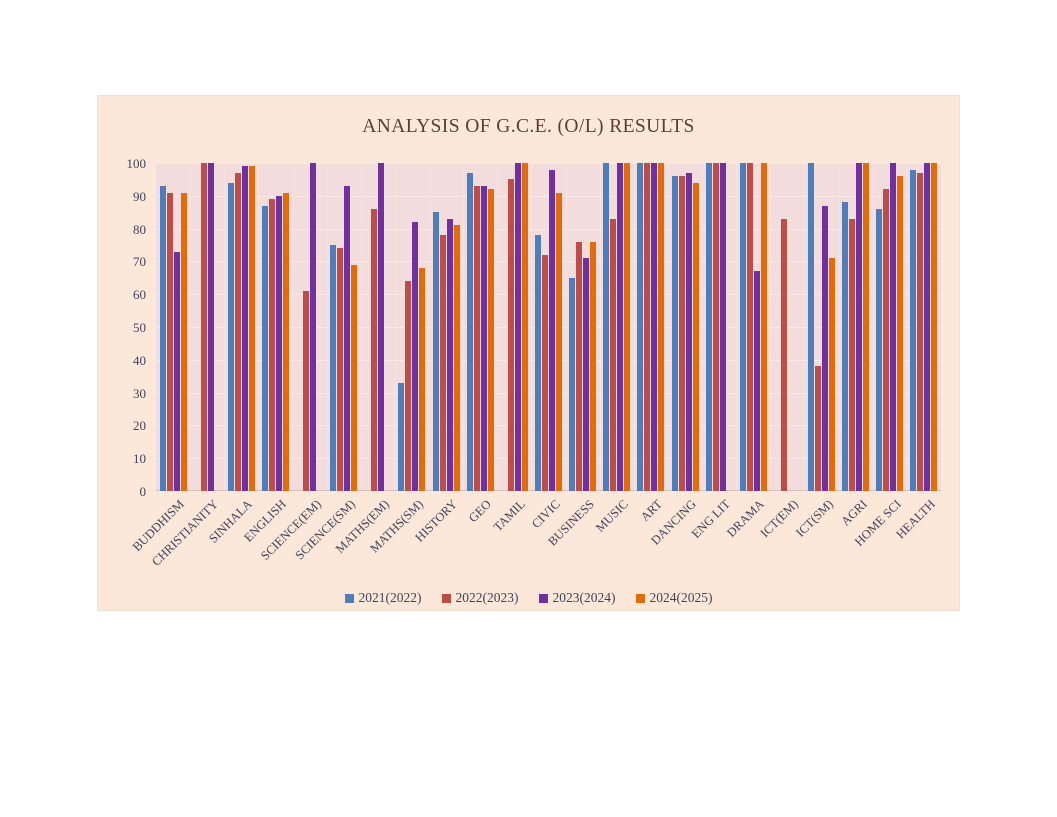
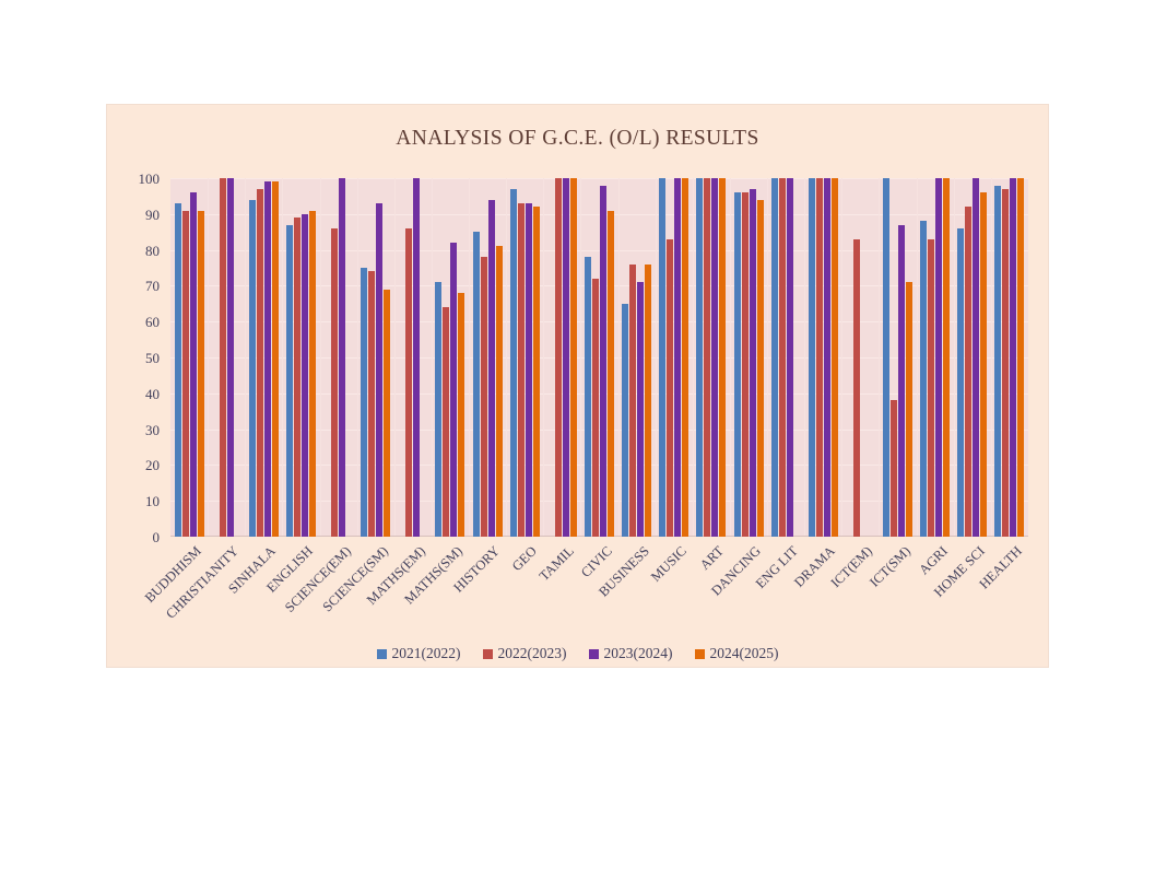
2023(2024)/BUDDHISM: 73 -> 96
2022(2023)/SCIENCE(EM): 61 -> 86
2021(2022)/MATHS(SM): 33 -> 71
2023(2024)/HISTORY: 83 -> 94
2022(2023)/TAMIL: 95 -> 100
2023(2024)/DRAMA: 67 -> 100
